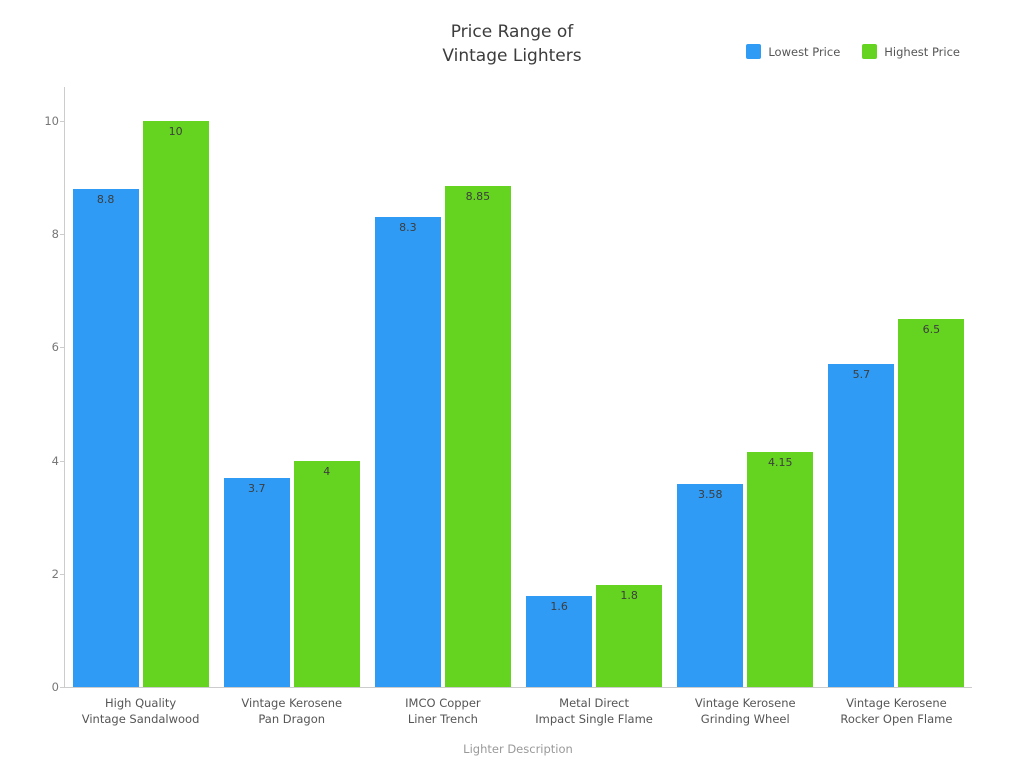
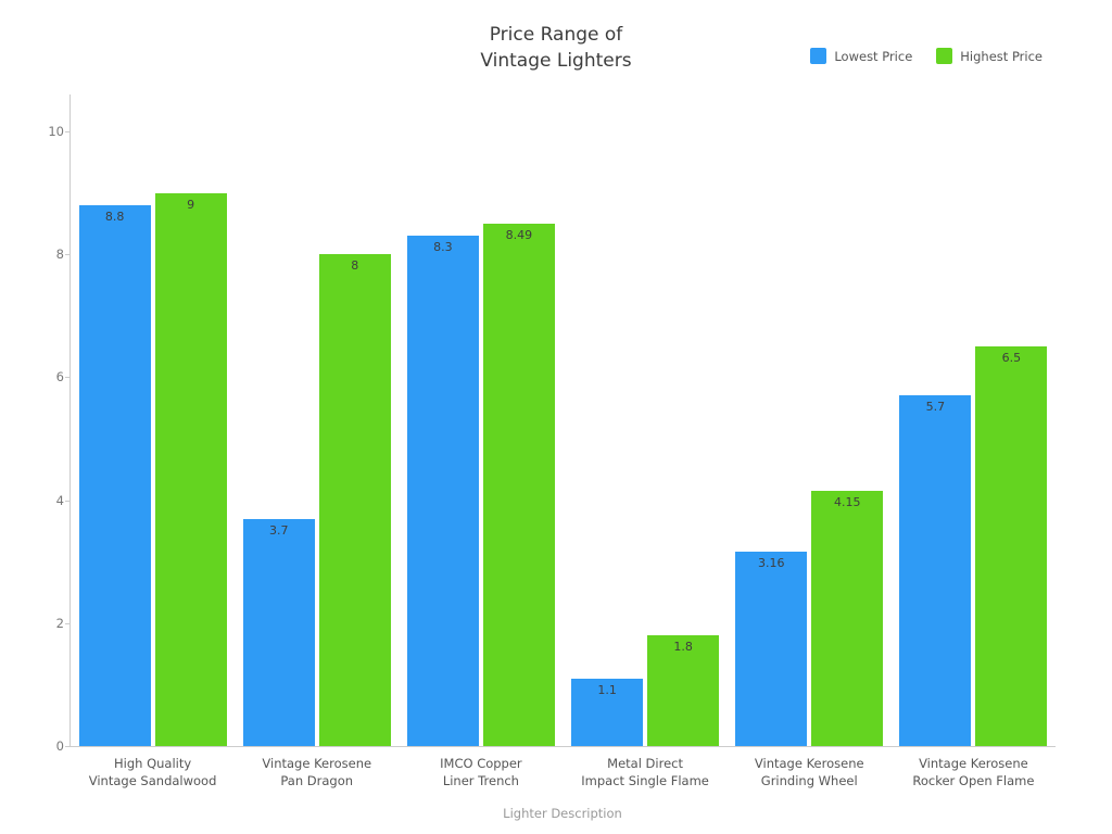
Highest Price/High Quality Vintage Sandalwood: 10 -> 9
Highest Price/Vintage Kerosene Pan Dragon: 4 -> 8
Highest Price/IMCO Copper Liner Trench: 8.85 -> 8.49
Lowest Price/Metal Direct Impact Single Flame: 1.6 -> 1.1
Lowest Price/Vintage Kerosene Grinding Wheel: 3.58 -> 3.16
